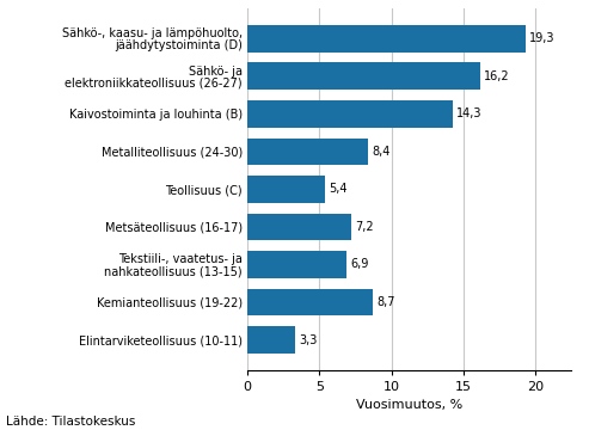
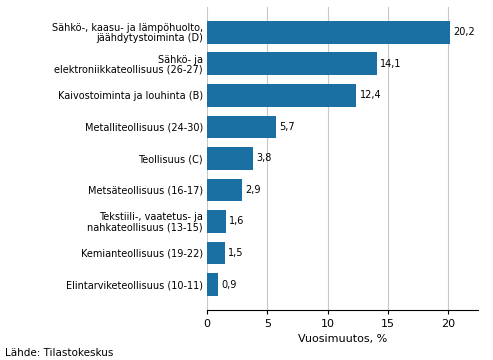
Sähkö-, kaasu- ja lämpöhuolto, jäähdytystoiminta (D): 19,3 -> 20,2
Sähkö- ja elektroniikkateollisuus (26-27): 16,2 -> 14,1
Kaivostoiminta ja louhinta (B): 14,3 -> 12,4
Metalliteollisuus (24-30): 8,4 -> 5,7
Teollisuus (C): 5,4 -> 3,8
Metsäteollisuus (16-17): 7,2 -> 2,9
Tekstiili-, vaatetus- ja nahkateollisuus (13-15): 6,9 -> 1,6
Kemianteollisuus (19-22): 8,7 -> 1,5
Elintarviketeollisuus (10-11): 3,3 -> 0,9
